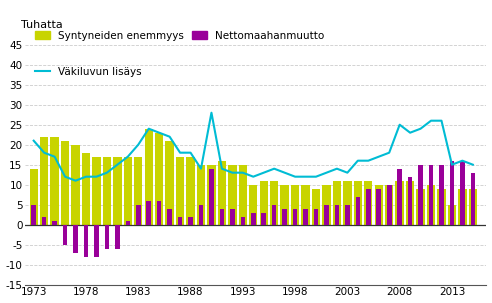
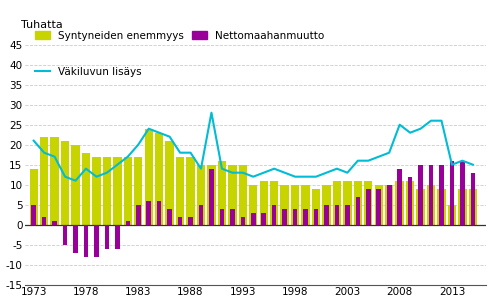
Väkiluvun lisäys/1978: 12 -> 14
